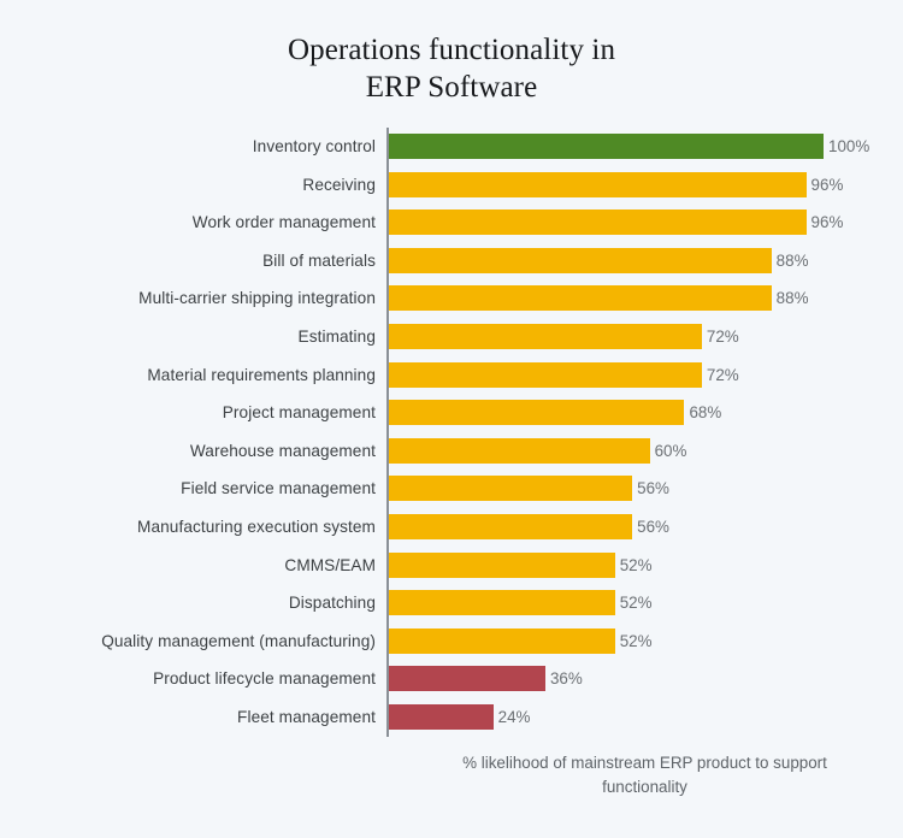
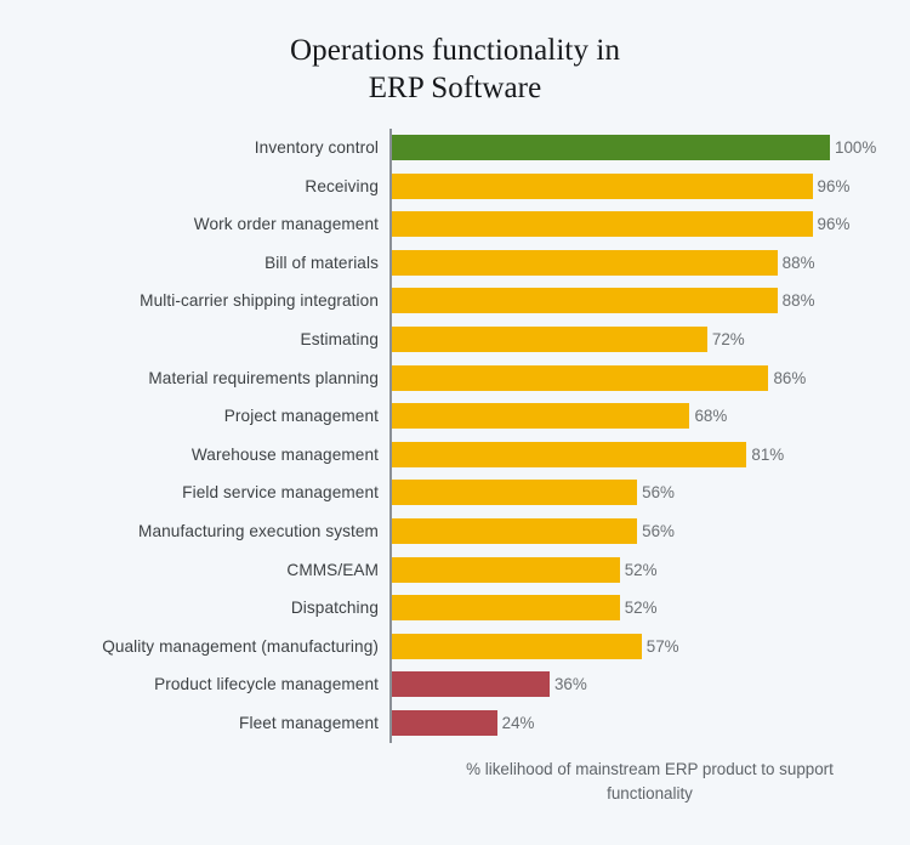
Material requirements planning: 72% -> 86%
Warehouse management: 60% -> 81%
Quality management (manufacturing): 52% -> 57%
